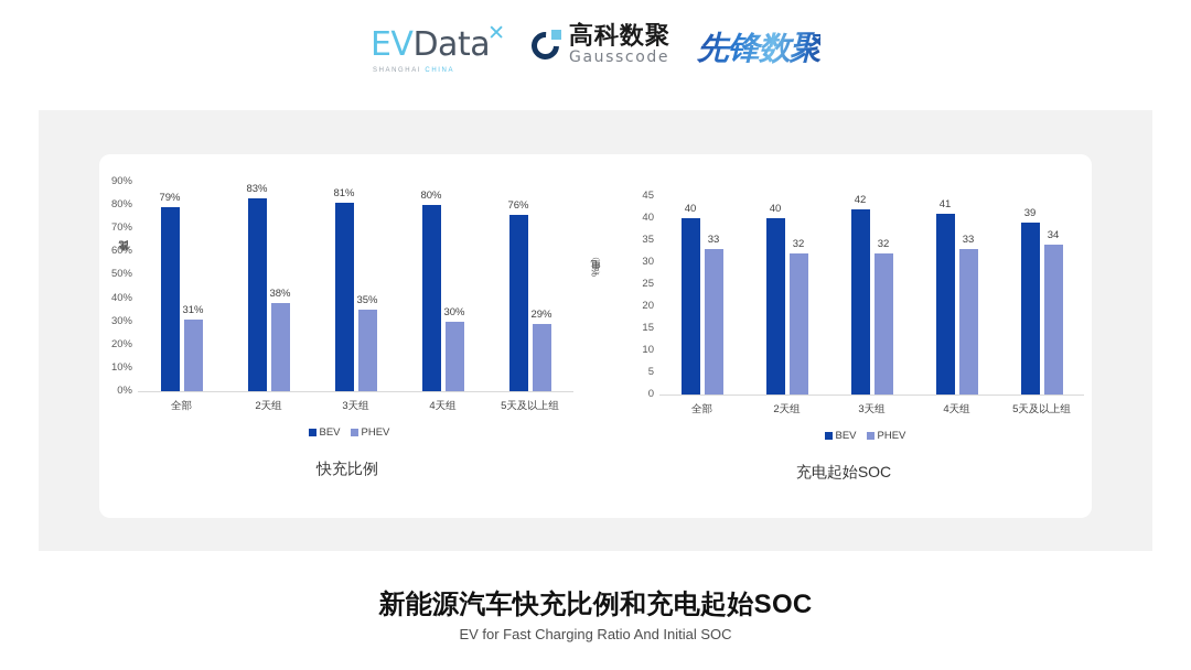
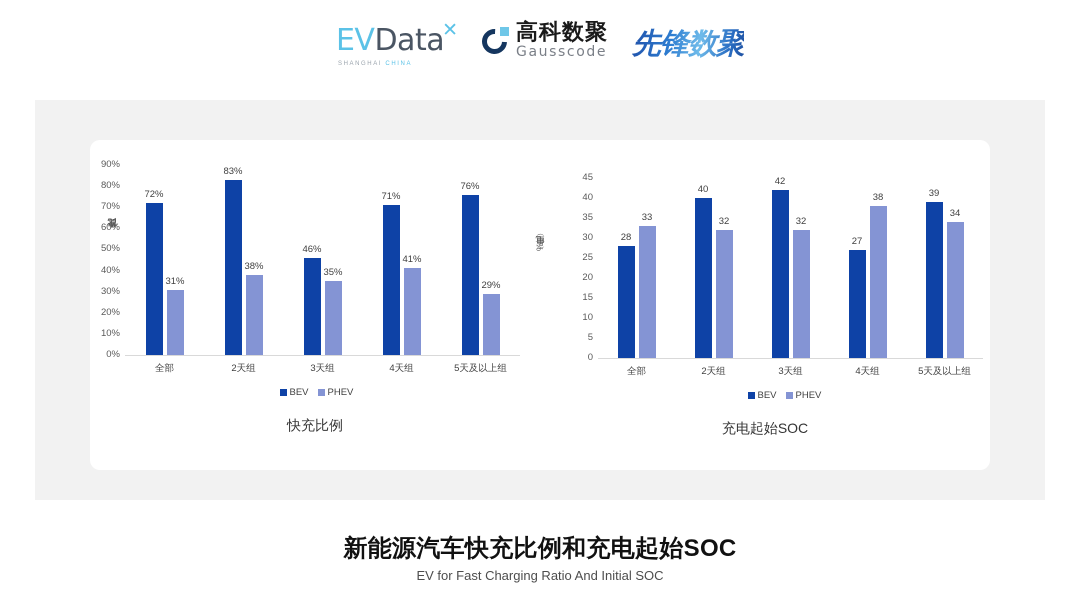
快充比例/BEV/全部: 79% -> 72%
快充比例/BEV/3天组: 81% -> 46%
快充比例/BEV/4天组: 80% -> 71%
快充比例/PHEV/4天组: 30% -> 41%
充电起始SOC/BEV/全部: 40 -> 28
充电起始SOC/BEV/4天组: 41 -> 27
充电起始SOC/PHEV/4天组: 33 -> 38
